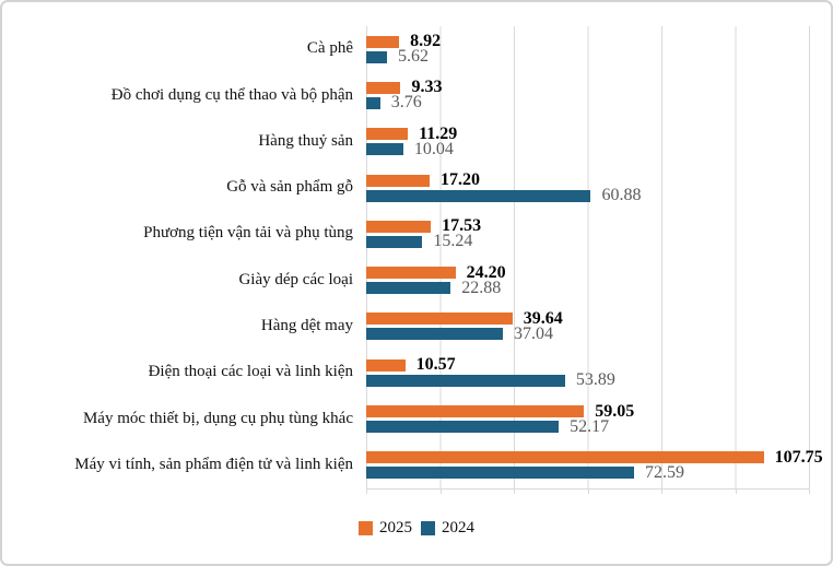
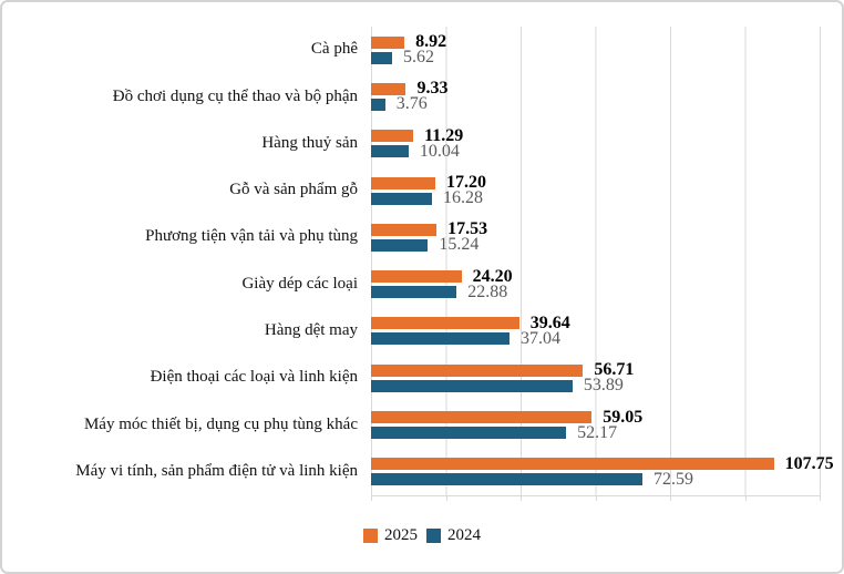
2024/Gỗ và sản phẩm gỗ: 60.88 -> 16.28
2025/Điện thoại các loại và linh kiện: 10.57 -> 56.71
